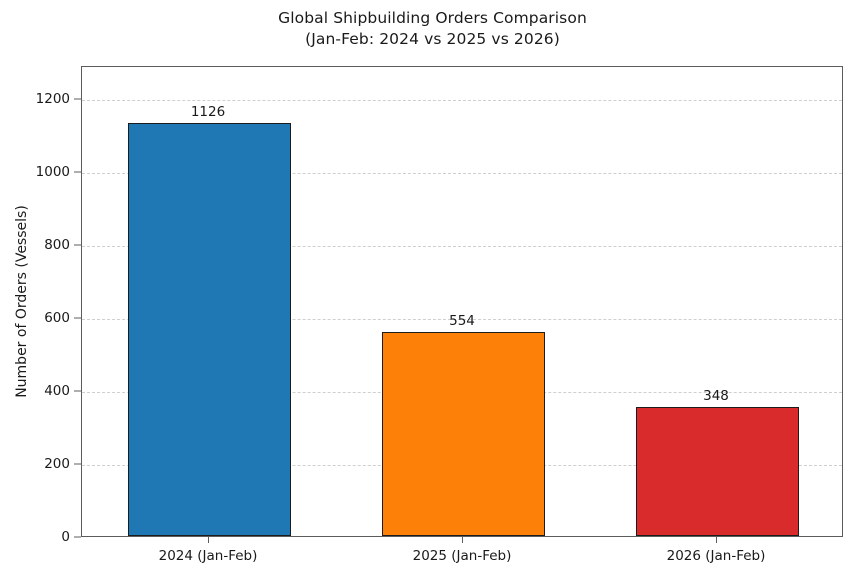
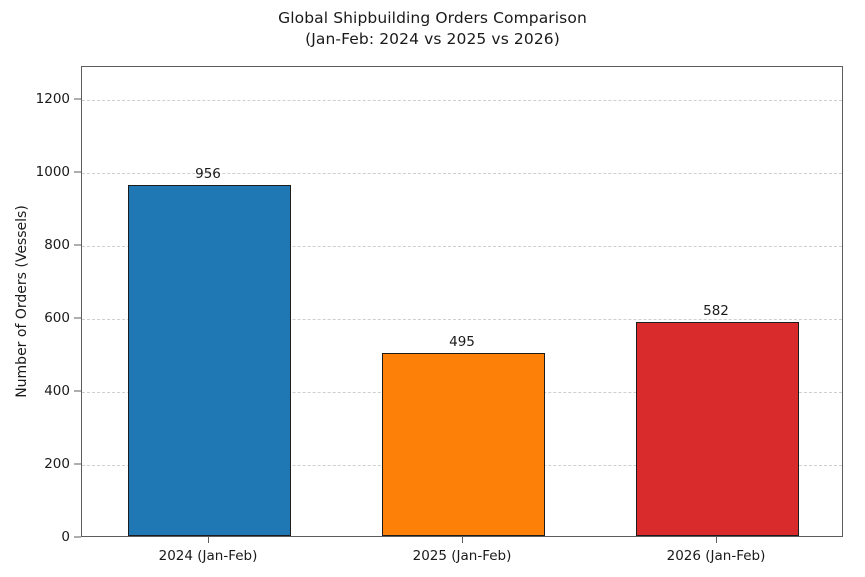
2024 (Jan-Feb): 1126 -> 956
2025 (Jan-Feb): 554 -> 495
2026 (Jan-Feb): 348 -> 582
